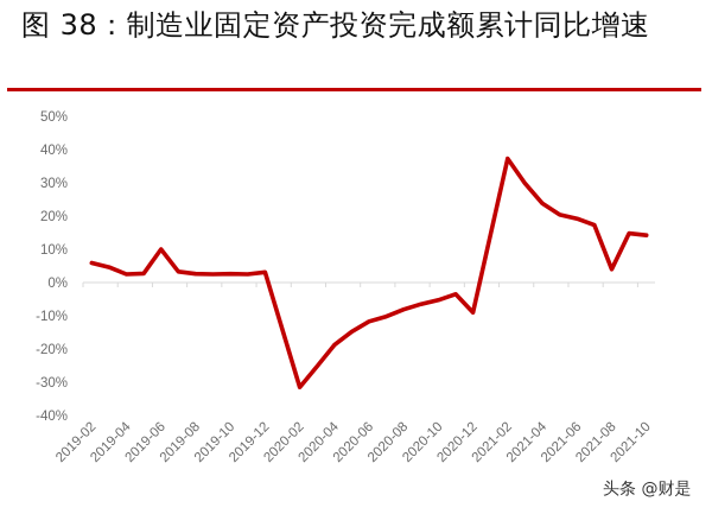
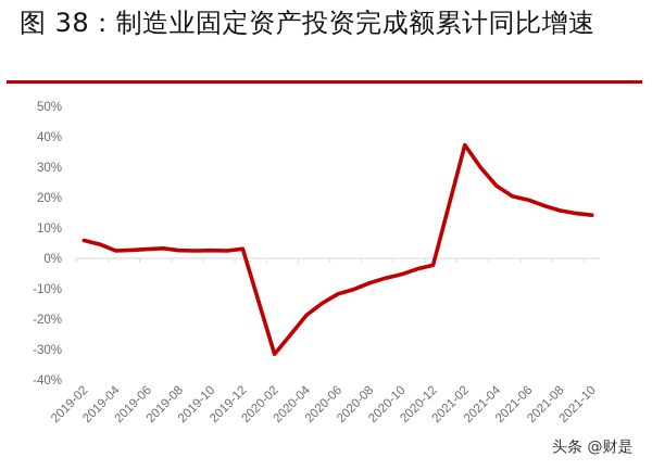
2019-06: 10% -> 3%
2020-12: -9% -> -2%
2021-08: 4% -> 16%
